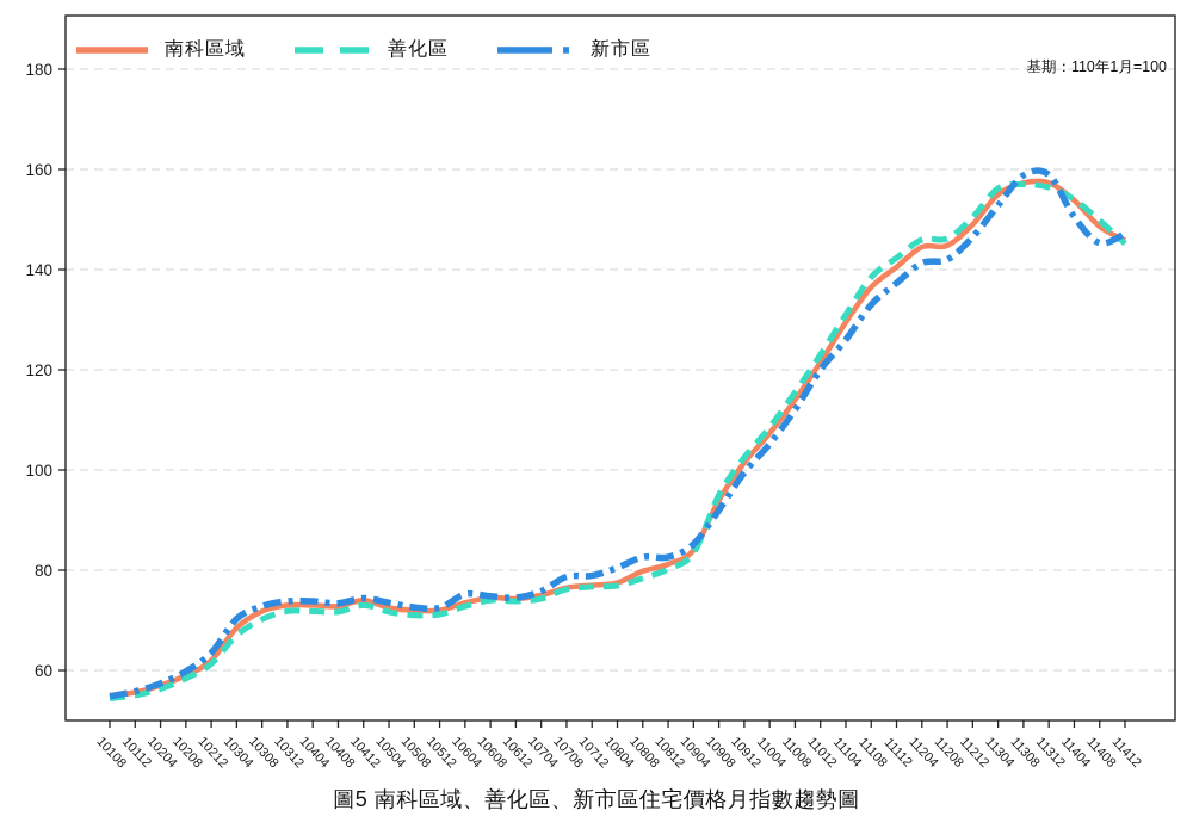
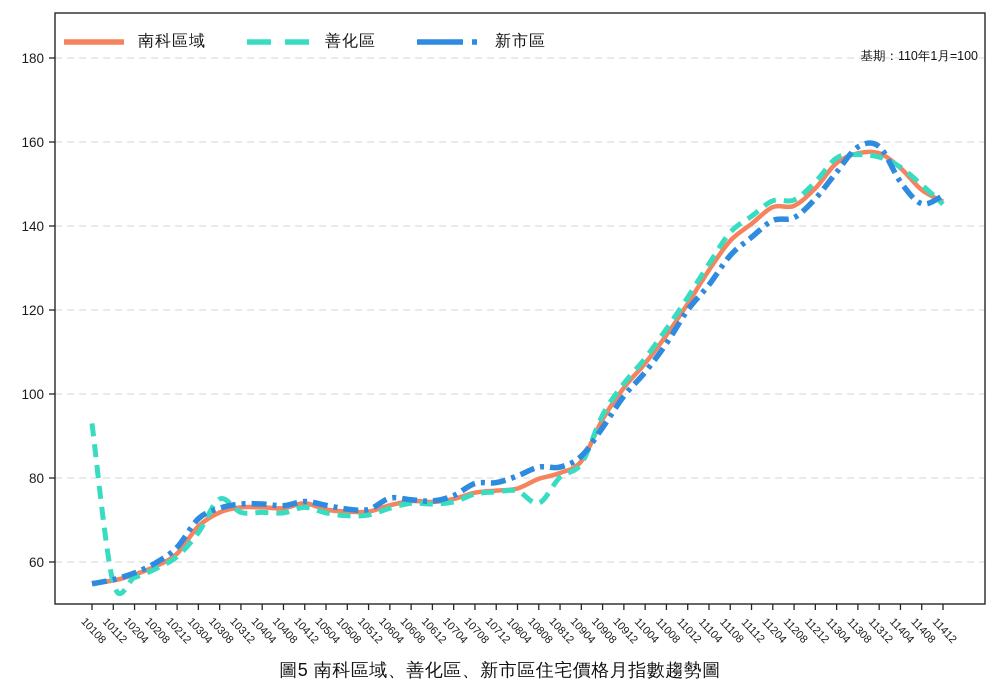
善化區/10108: 54 -> 93
善化區/10308: 70 -> 75
善化區/10808: 78 -> 74
